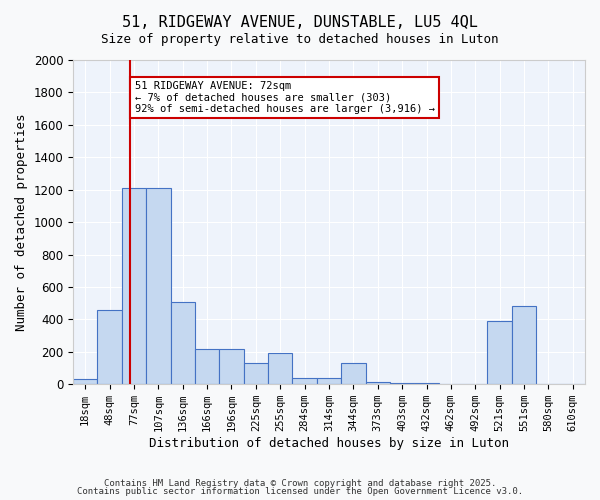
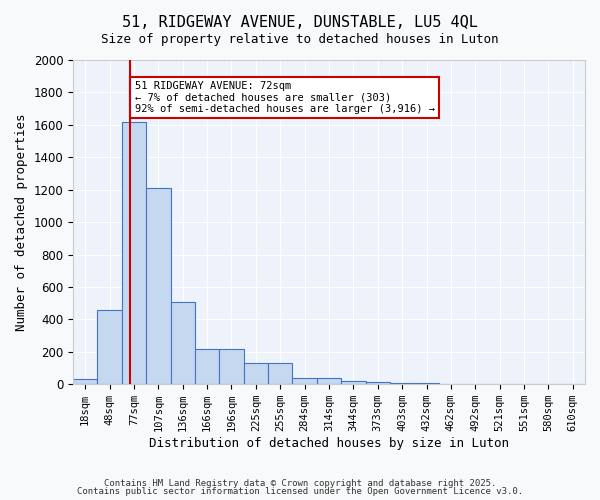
77sqm: 1210 -> 1620
255sqm: 190 -> 130
344sqm: 130 -> 20
521sqm: 390 -> 0
551sqm: 480 -> 0
